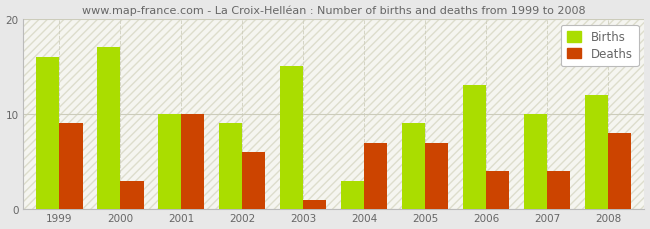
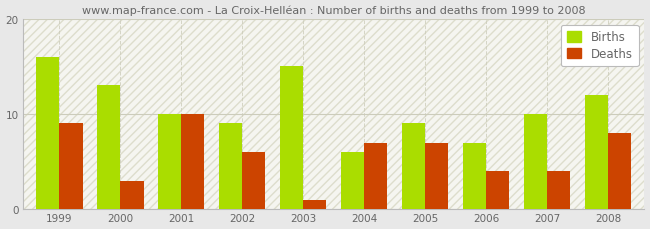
Births/2000: 17 -> 13
Births/2004: 3 -> 6
Births/2006: 13 -> 7
